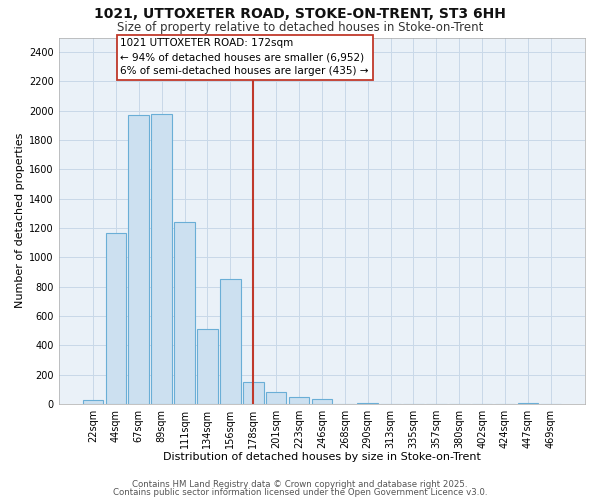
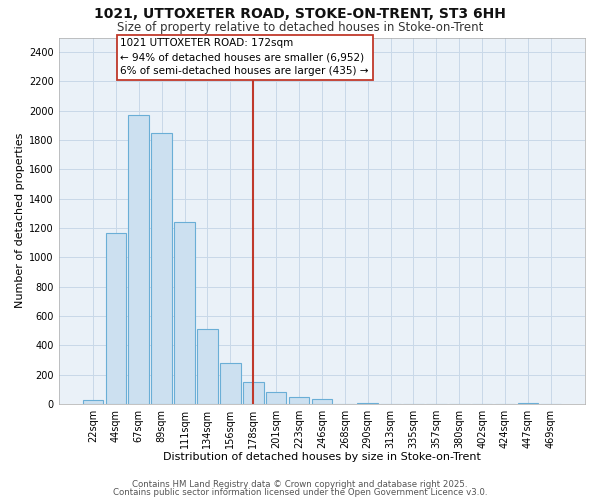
89sqm: 1980 -> 1850
156sqm: 850 -> 280
